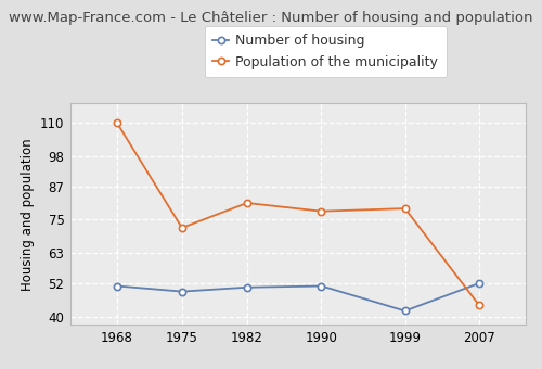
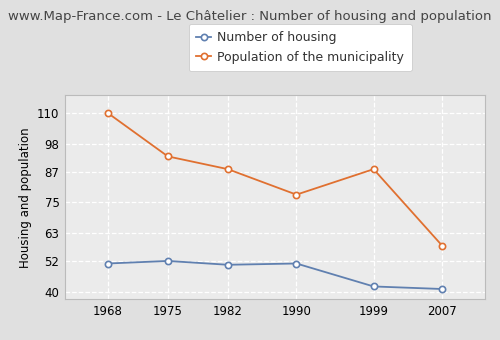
Number of housing/1975: 49.0 -> 52.0
Population of the municipality/1975: 72 -> 93
Population of the municipality/1982: 81 -> 88
Population of the municipality/1999: 79 -> 88
Number of housing/2007: 52.0 -> 41.0
Population of the municipality/2007: 44 -> 58
